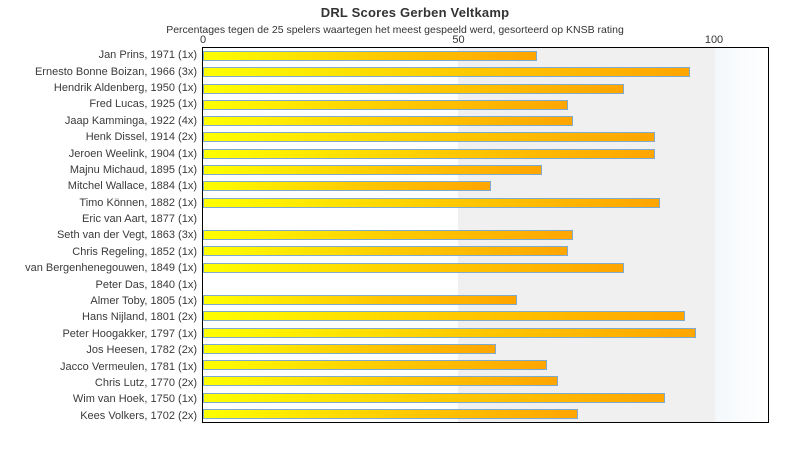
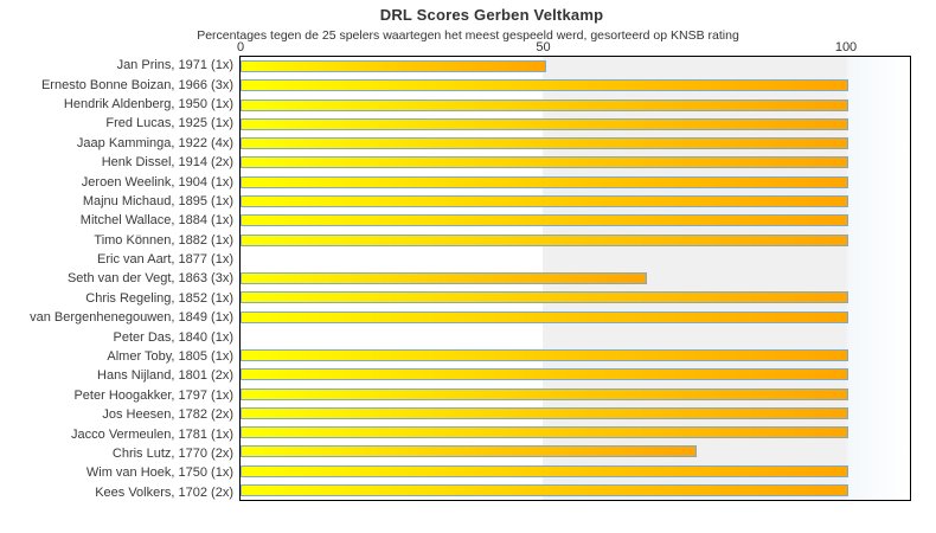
Jan Prins, 1971 (1x): 65 -> 50
Ernesto Bonne Boizan, 1966 (3x): 95 -> 100
Hendrik Aldenberg, 1950 (1x): 82 -> 100
Fred Lucas, 1925 (1x): 71 -> 100
Jaap Kamminga, 1922 (4x): 72 -> 100
Henk Dissel, 1914 (2x): 88 -> 100
Jeroen Weelink, 1904 (1x): 88 -> 100
Majnu Michaud, 1895 (1x): 66 -> 100
Mitchel Wallace, 1884 (1x): 56 -> 100
Timo Können, 1882 (1x): 89 -> 100
Seth van der Vegt, 1863 (3x): 72 -> 67
Chris Regeling, 1852 (1x): 71 -> 100
van Bergenhenegouwen, 1849 (1x): 82 -> 100
Almer Toby, 1805 (1x): 61 -> 100
Hans Nijland, 1801 (2x): 94 -> 100
Peter Hoogakker, 1797 (1x): 96 -> 100
Jos Heesen, 1782 (2x): 57 -> 100
Jacco Vermeulen, 1781 (1x): 67 -> 100
Chris Lutz, 1770 (2x): 69 -> 75
Wim van Hoek, 1750 (1x): 90 -> 100
Kees Volkers, 1702 (2x): 73 -> 100
